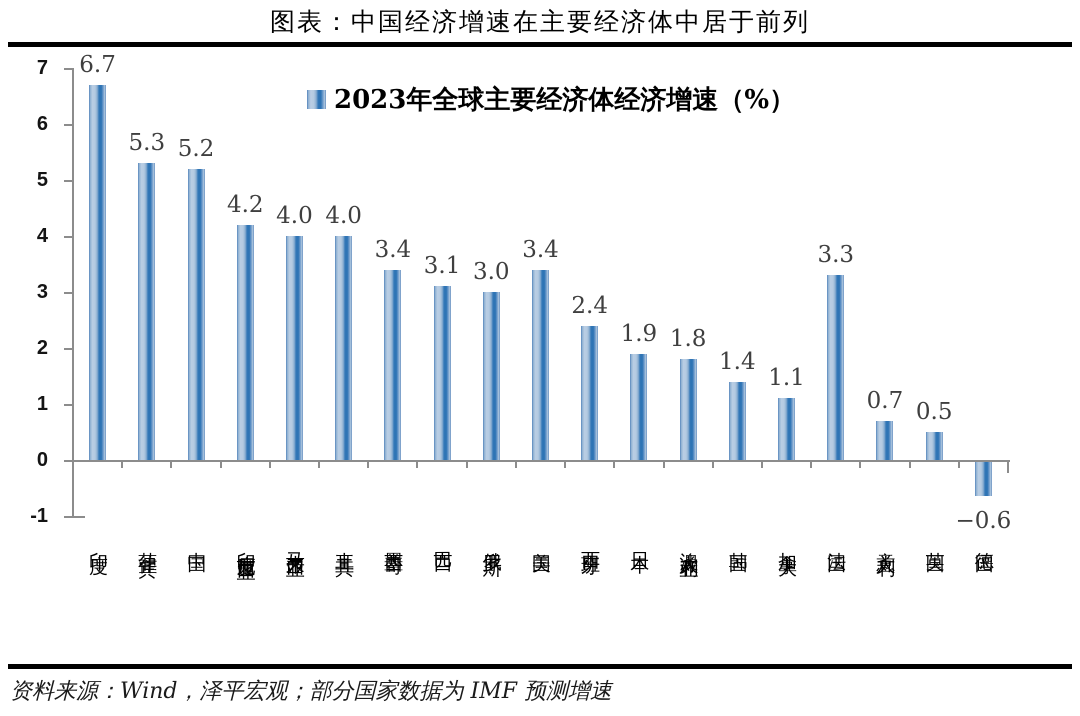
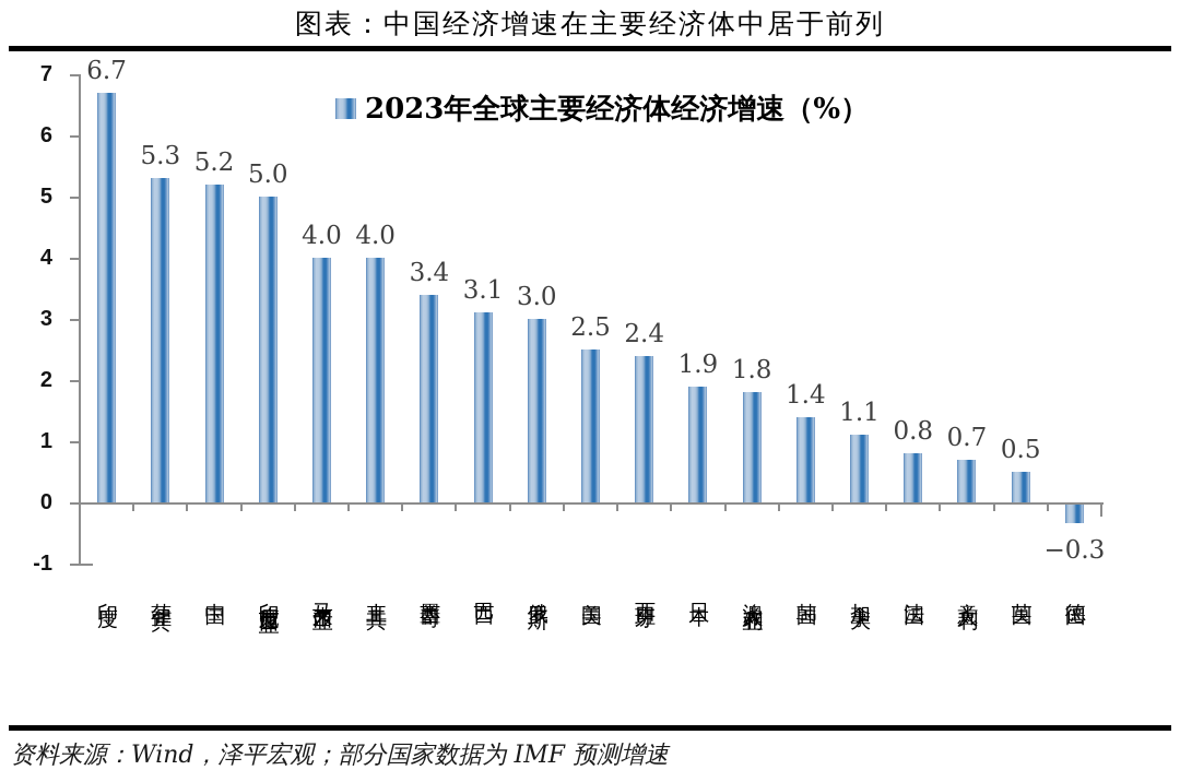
印度尼西亚: 4.2 -> 5.0
美国: 3.4 -> 2.5
法国: 3.3 -> 0.8
德国: −0.6 -> −0.3
